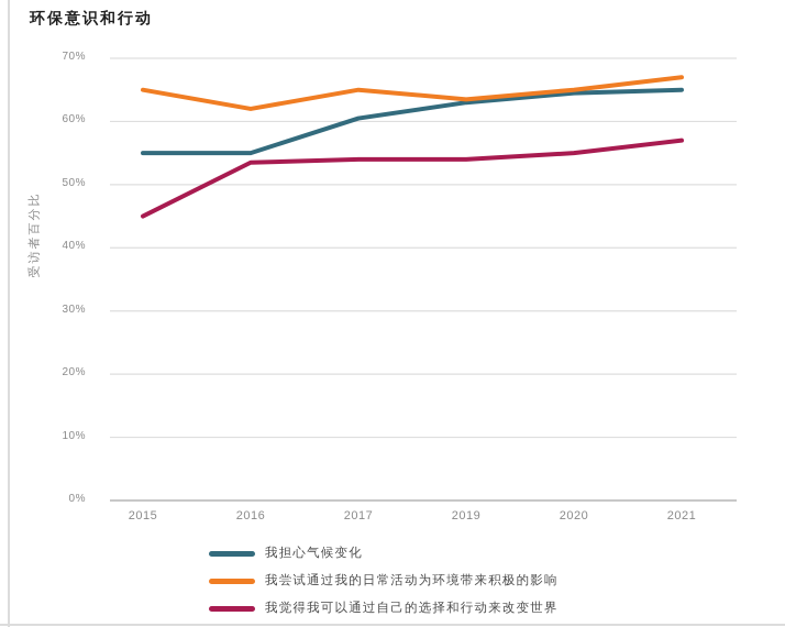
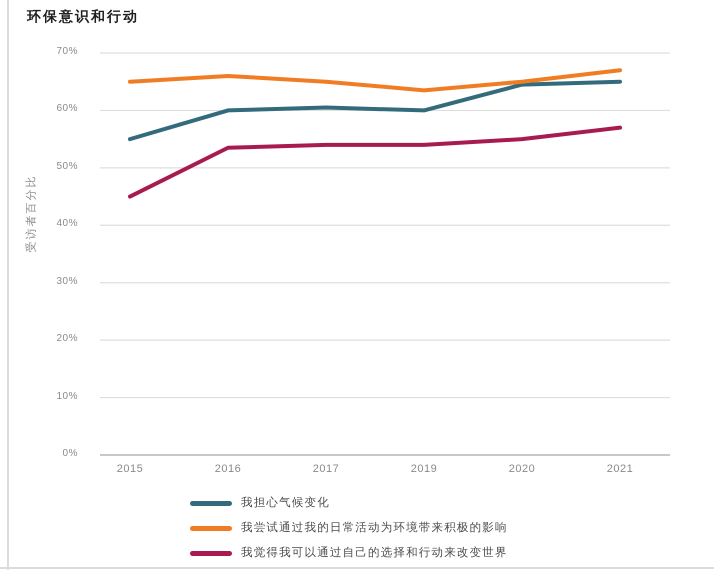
我担心气候变化/2016: 55% -> 60%
我尝试通过我的日常活动为环境带来积极的影响/2016: 62% -> 66%
我担心气候变化/2019: 63% -> 60%
